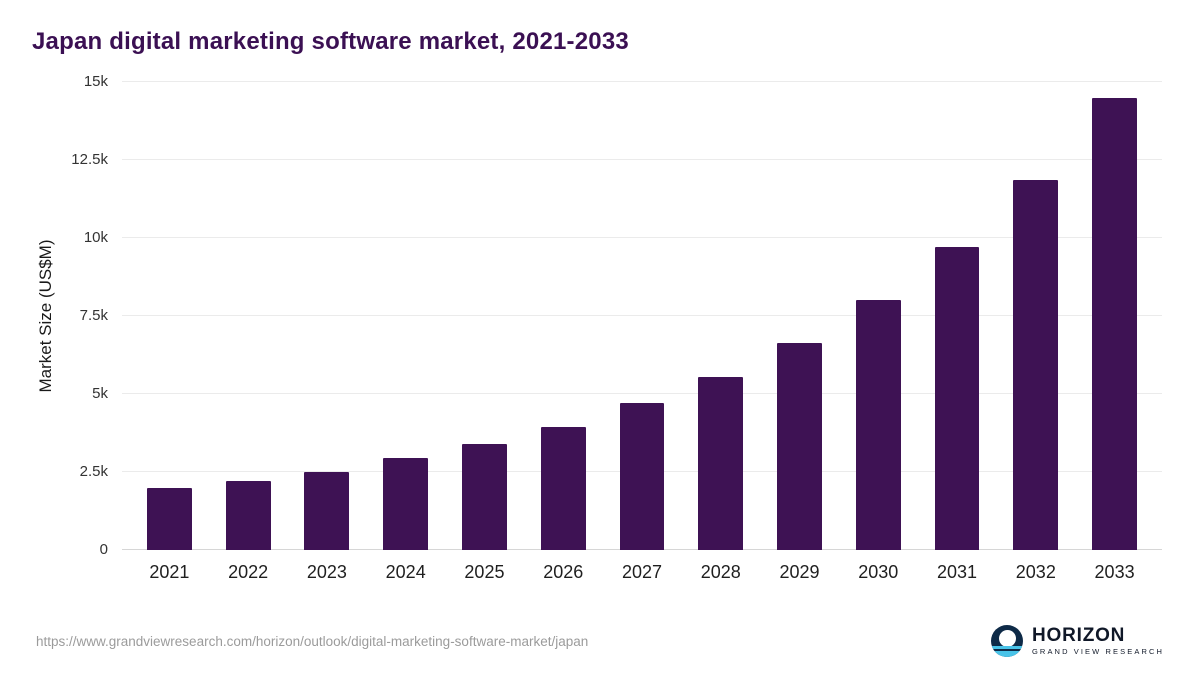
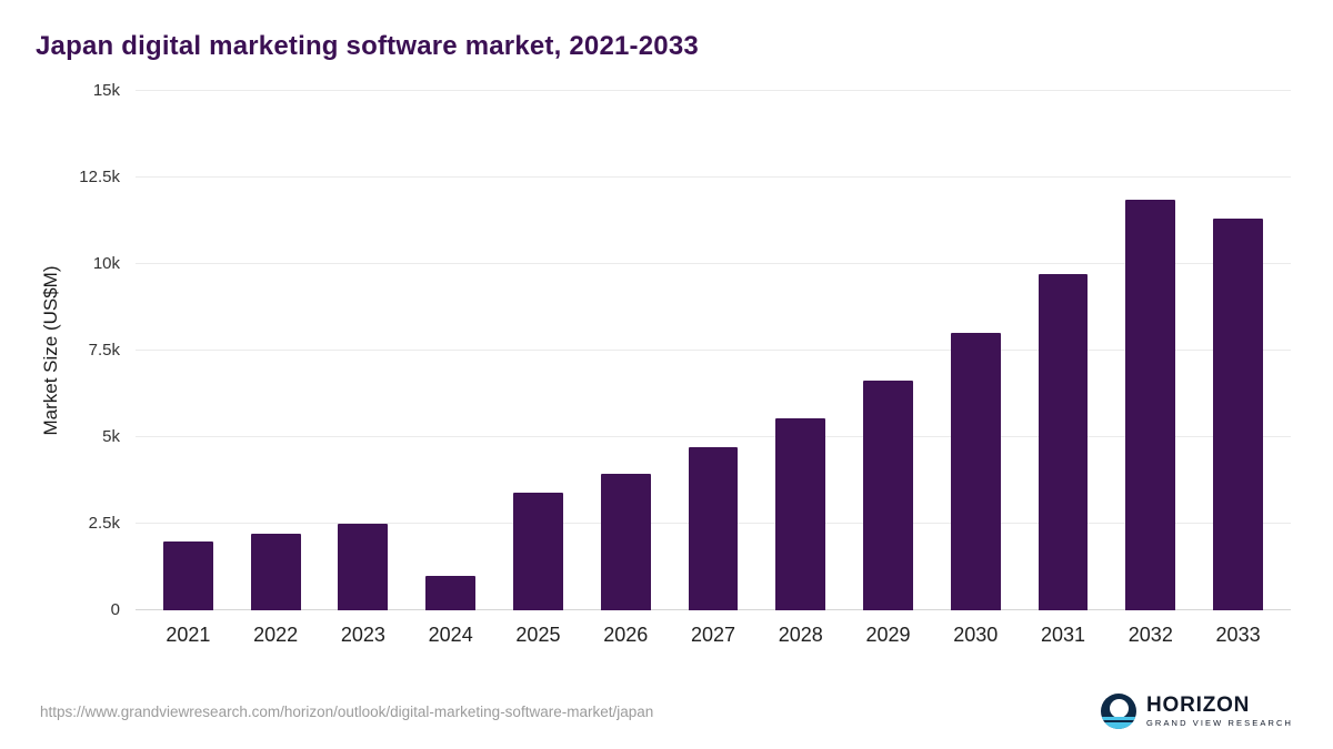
2024: 3.0k -> 1.0k
2033: 14.5k -> 11.3k
